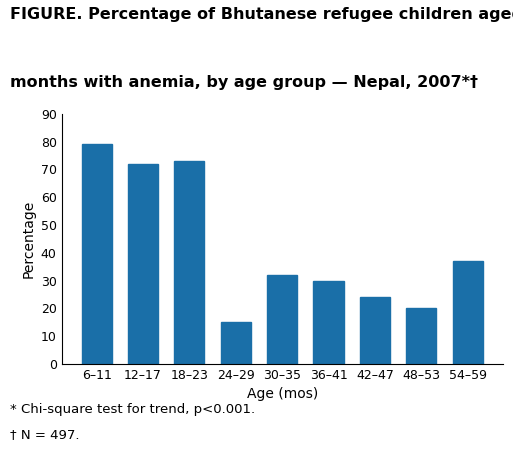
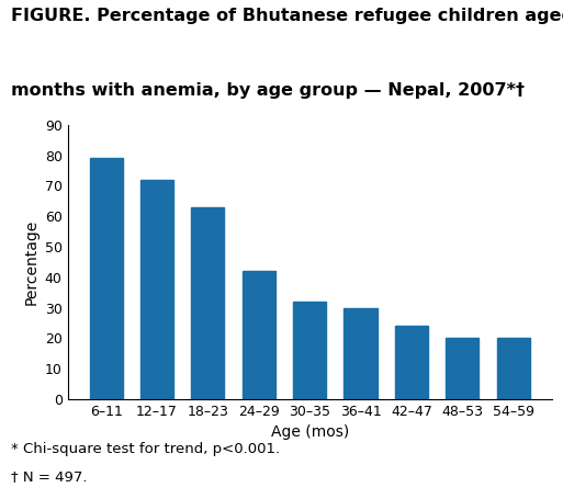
18–23: 73 -> 63
24–29: 15 -> 42
54–59: 37 -> 20
